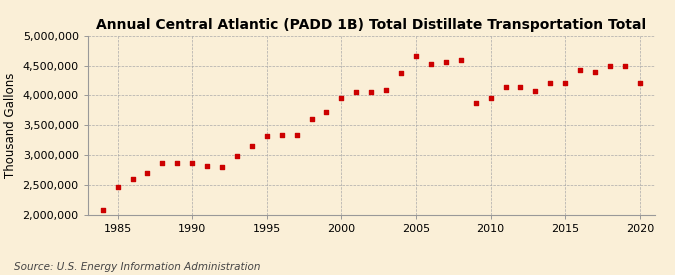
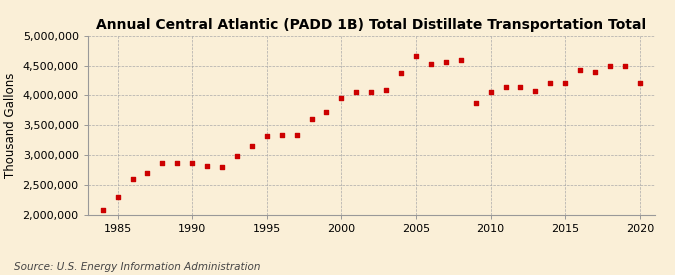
1985: 2,460,000 -> 2,300,000
2010: 3,960,000 -> 4,060,000
